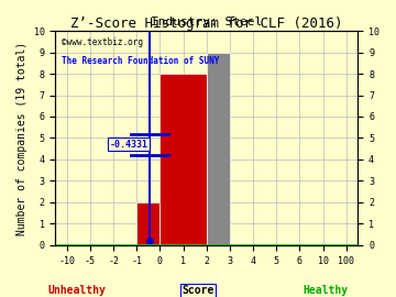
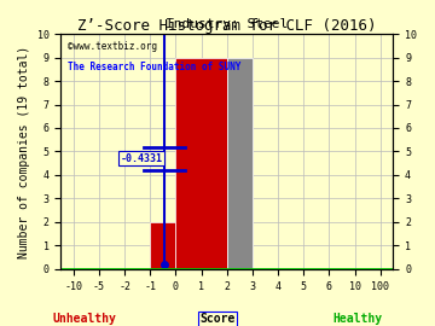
1: 8 -> 9
